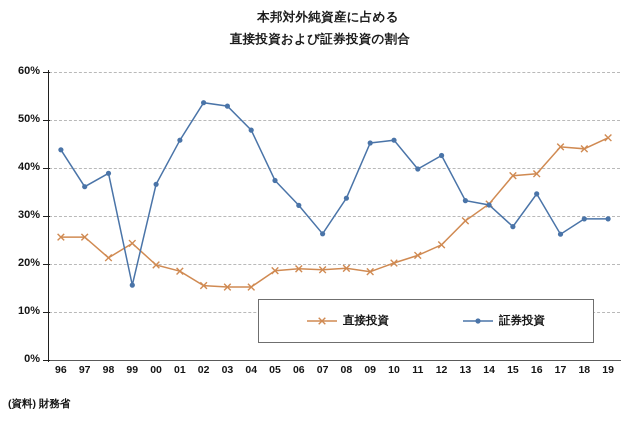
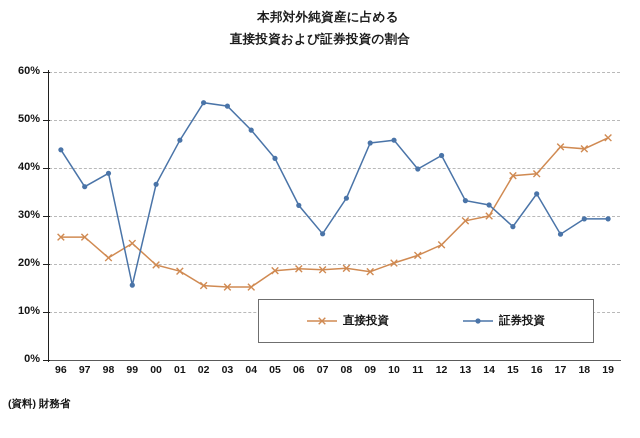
証券投資/05: 37% -> 42%
直接投資/14: 32% -> 30%
